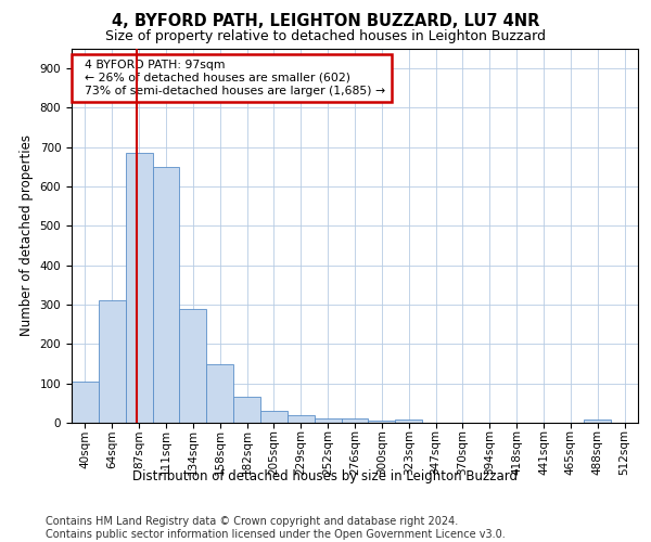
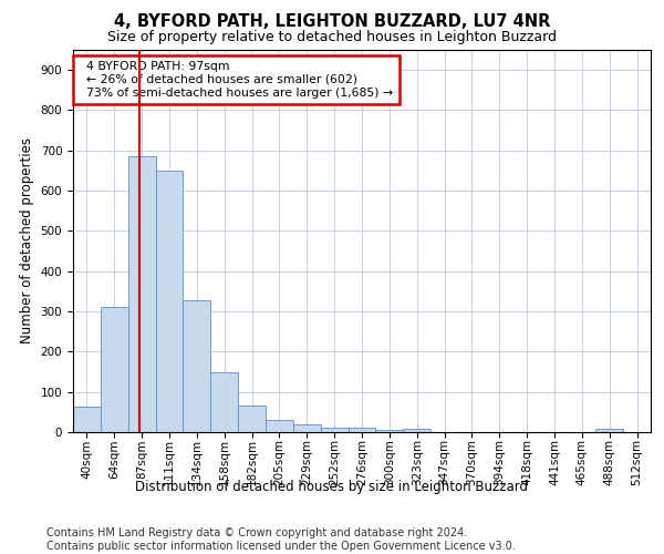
40sqm: 105 -> 62
134sqm: 290 -> 328
